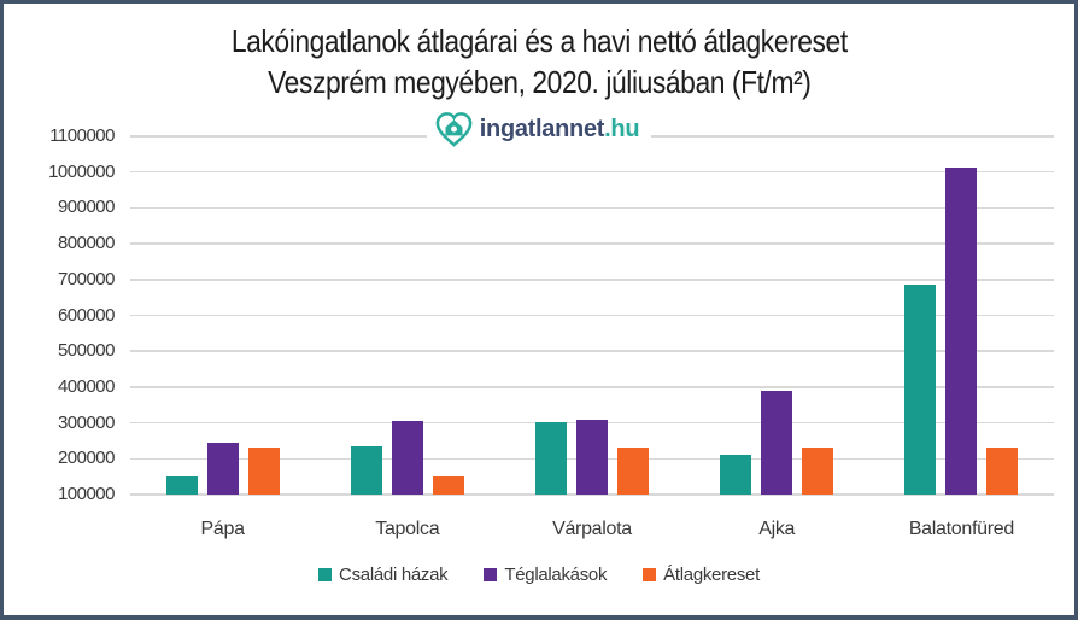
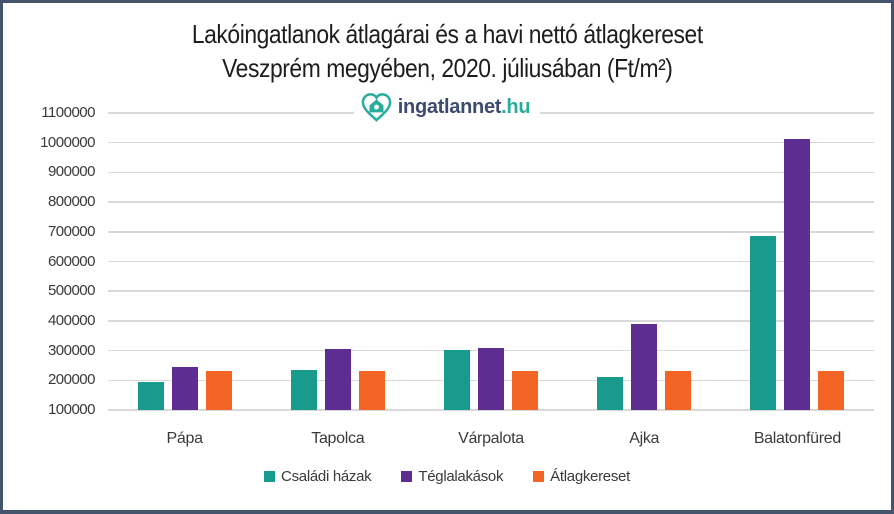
Családi házak/Pápa: 150000 -> 190000
Átlagkereset/Tapolca: 150000 -> 230000
